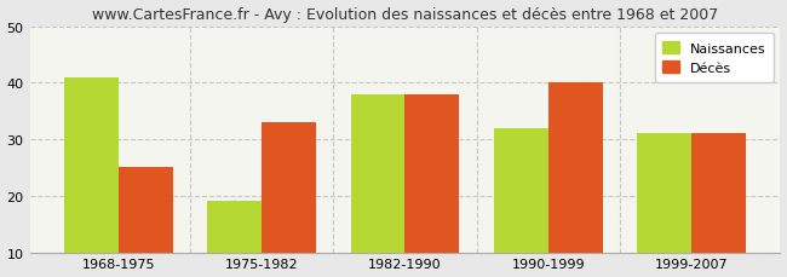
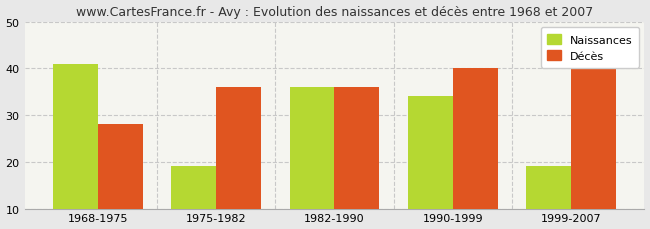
Décès/1968-1975: 25 -> 28
Décès/1975-1982: 33 -> 36
Naissances/1982-1990: 38 -> 36
Décès/1982-1990: 38 -> 36
Naissances/1990-1999: 32 -> 34
Naissances/1999-2007: 31 -> 19
Décès/1999-2007: 31 -> 40
